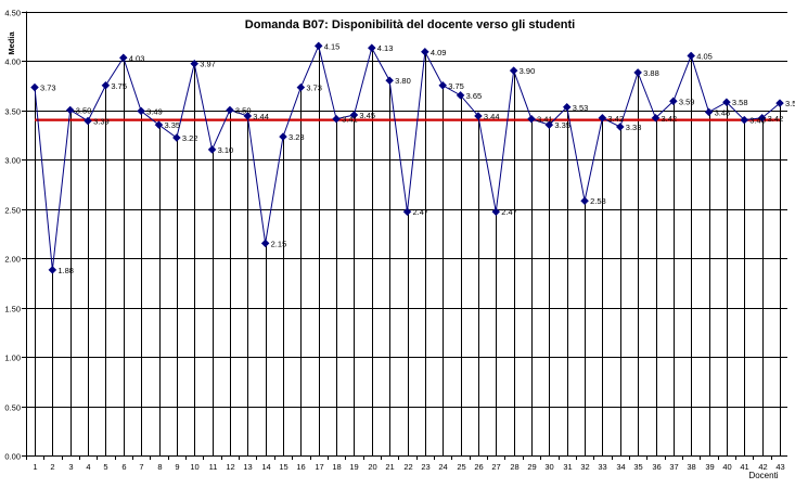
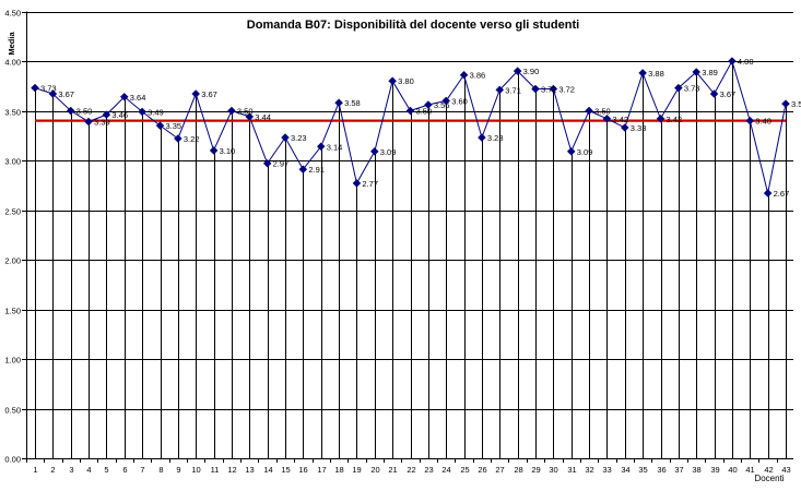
2: 1.88 -> 3.67
5: 3.75 -> 3.46
6: 4.03 -> 3.64
10: 3.97 -> 3.67
14: 2.15 -> 2.97
16: 3.73 -> 2.91
17: 4.15 -> 3.14
18: 3.41 -> 3.58
19: 3.45 -> 2.77
20: 4.13 -> 3.09
22: 2.47 -> 3.50
23: 4.09 -> 3.56
24: 3.75 -> 3.60
25: 3.65 -> 3.86
26: 3.44 -> 3.23
27: 2.47 -> 3.71
29: 3.41 -> 3.72
30: 3.35 -> 3.72
31: 3.53 -> 3.09
32: 2.58 -> 3.50
37: 3.59 -> 3.73
38: 4.05 -> 3.89
39: 3.48 -> 3.67
40: 3.58 -> 4.00
42: 3.42 -> 2.67
